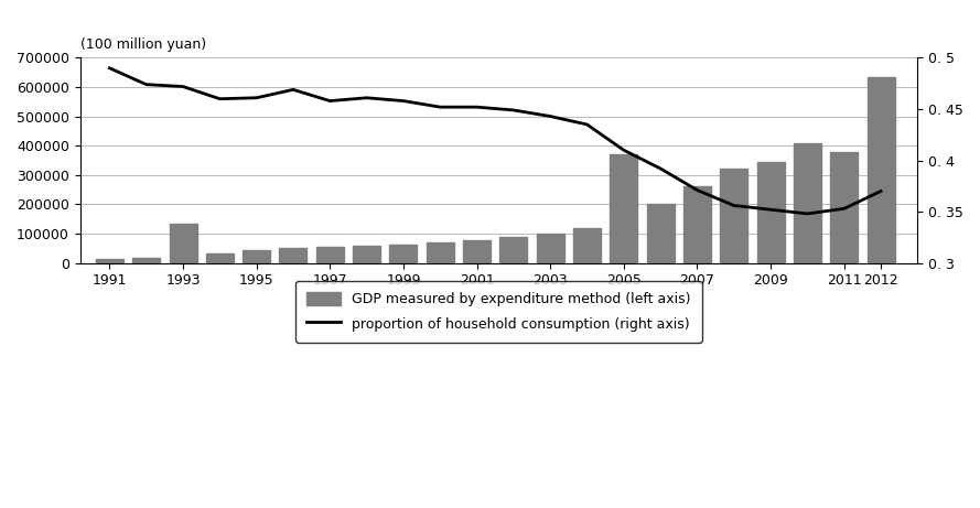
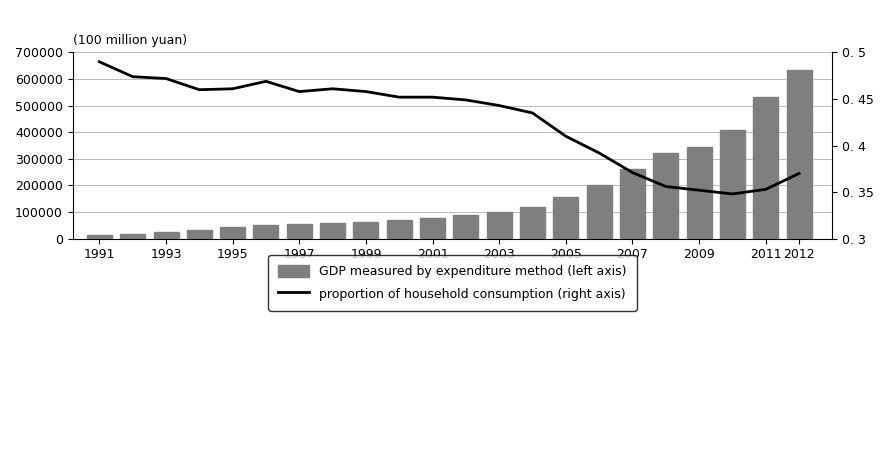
GDP measured by expenditure method (left axis)/1993: 135000 -> 25000
GDP measured by expenditure method (left axis)/2005: 370000 -> 156000
GDP measured by expenditure method (left axis)/2011: 380000 -> 532000
